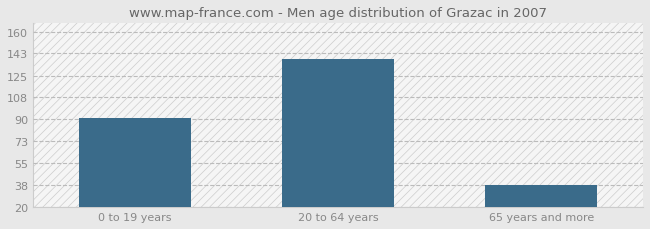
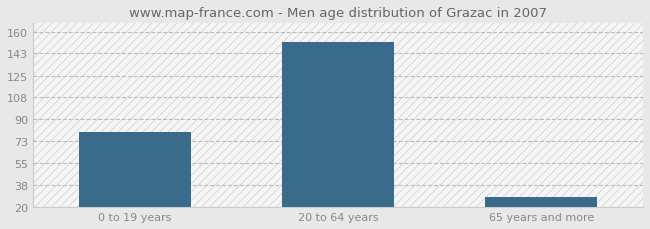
0 to 19 years: 91 -> 80
20 to 64 years: 138 -> 152
65 years and more: 38 -> 28
